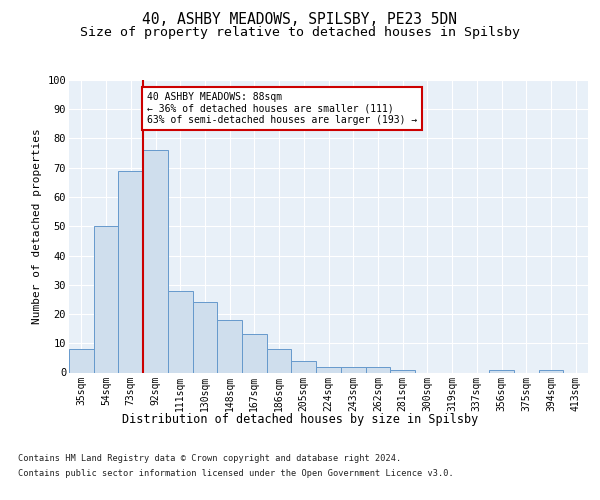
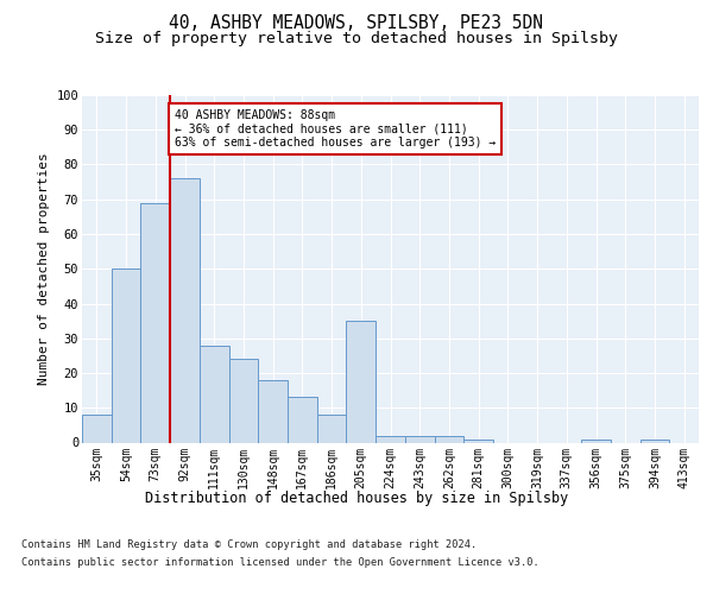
205sqm: 4 -> 35
